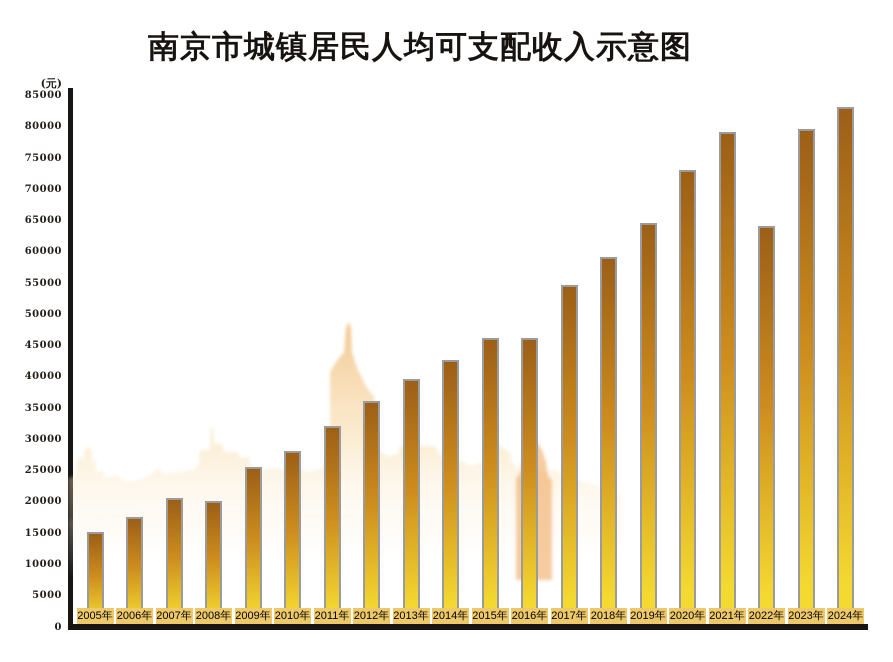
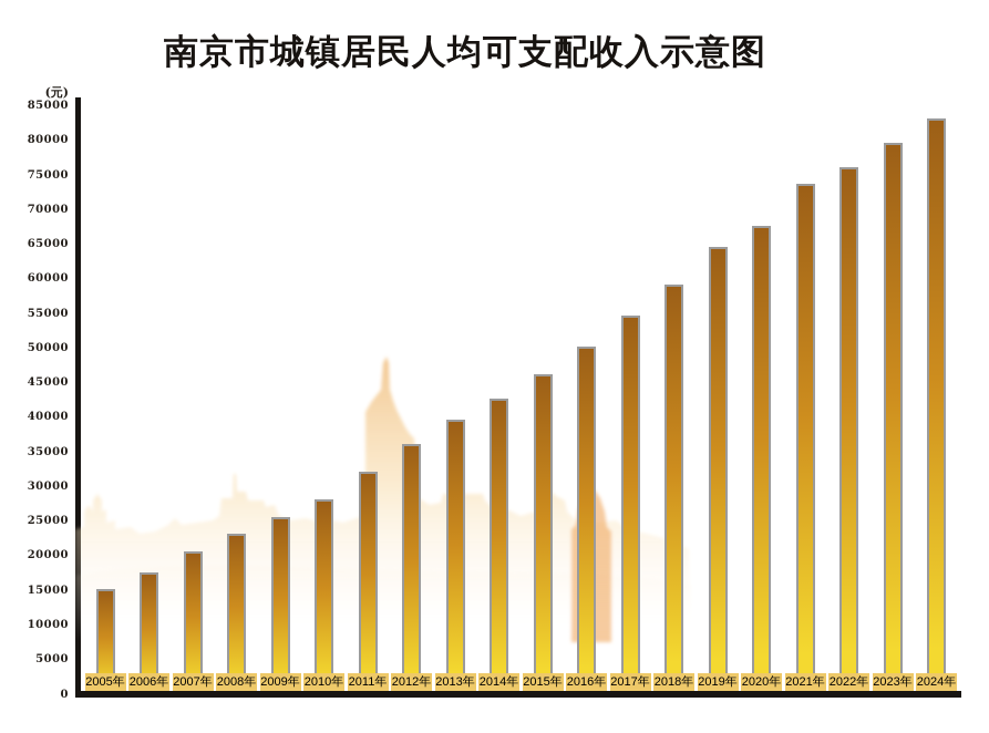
2008年: 20000 -> 23000
2016年: 46000 -> 50000
2020年: 73000 -> 68000
2021年: 79000 -> 74000
2022年: 64000 -> 76000
